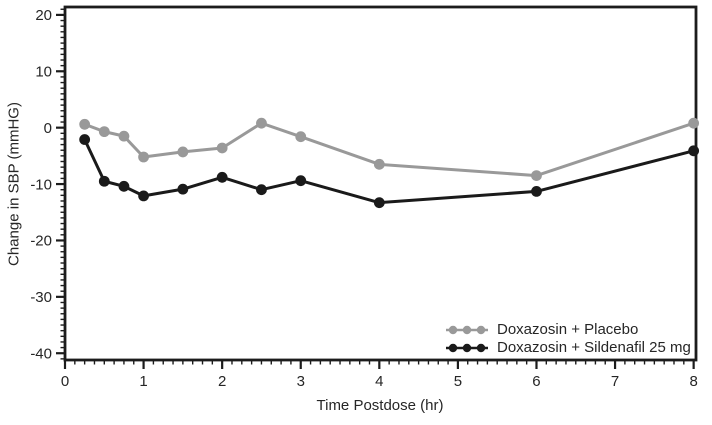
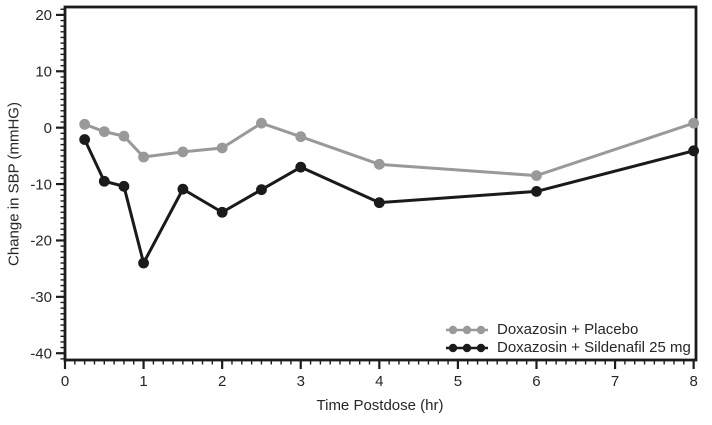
Doxazosin + Sildenafil 25 mg/1: -12 -> -24
Doxazosin + Sildenafil 25 mg/2: -9 -> -15
Doxazosin + Sildenafil 25 mg/3: -9 -> -7
